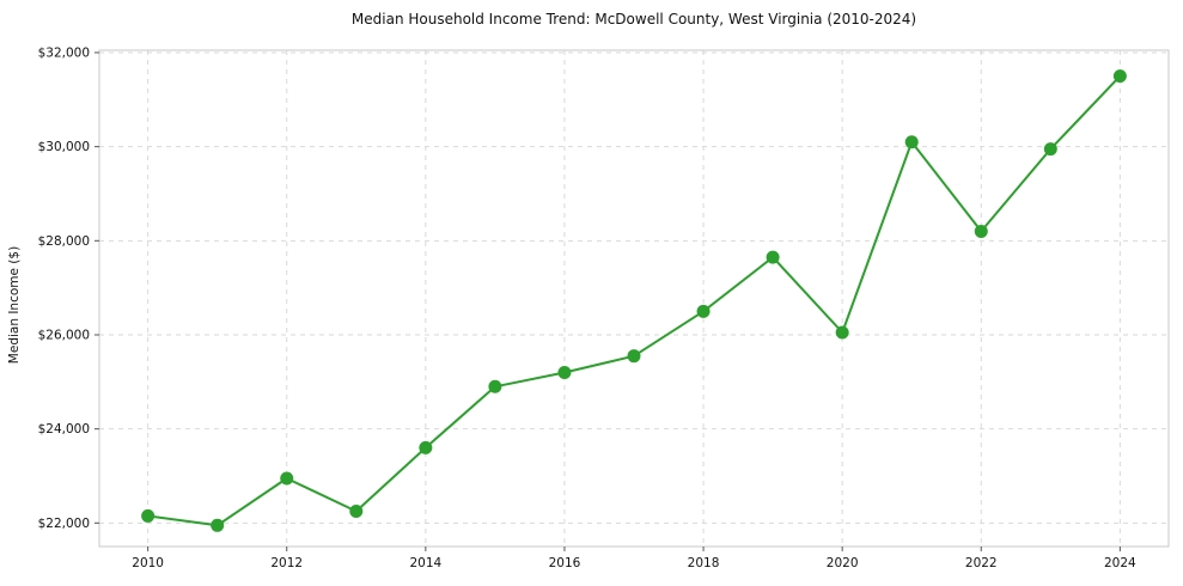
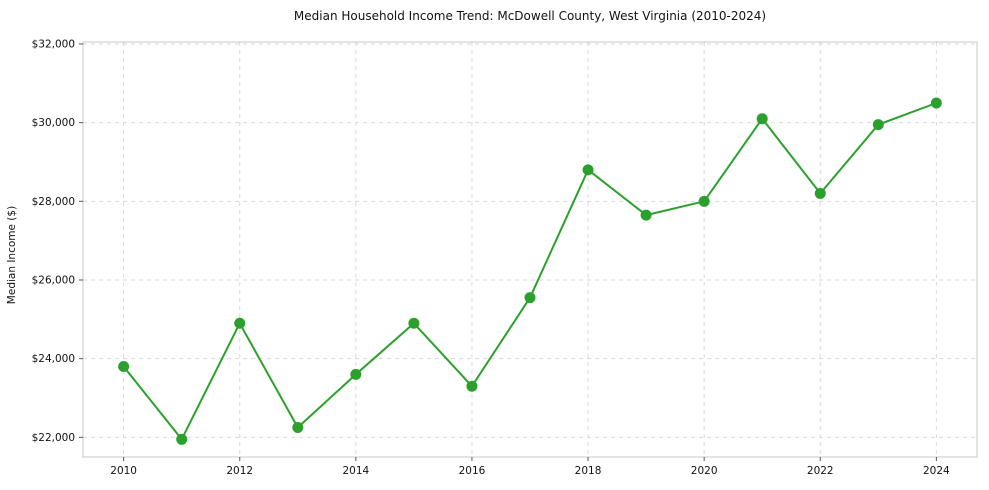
2010: $22200 -> $23800
2012: $23000 -> $24900
2016: $25200 -> $23300
2018: $26500 -> $28800
2020: $26000 -> $28000
2024: $31500 -> $30500
